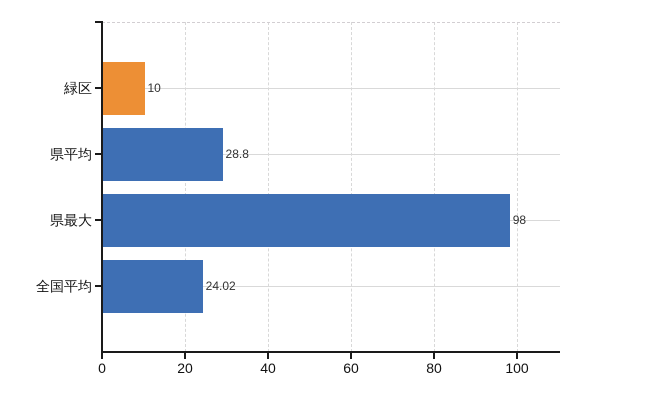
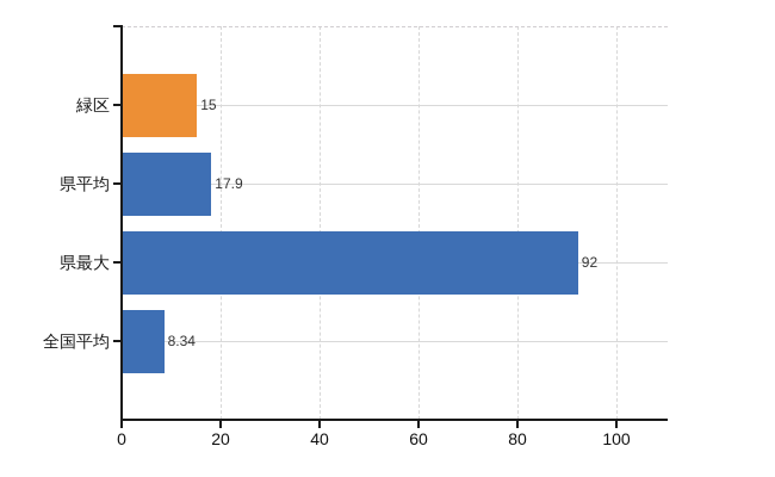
緑区: 10 -> 15
県平均: 28.8 -> 17.9
県最大: 98 -> 92
全国平均: 24.02 -> 8.34
